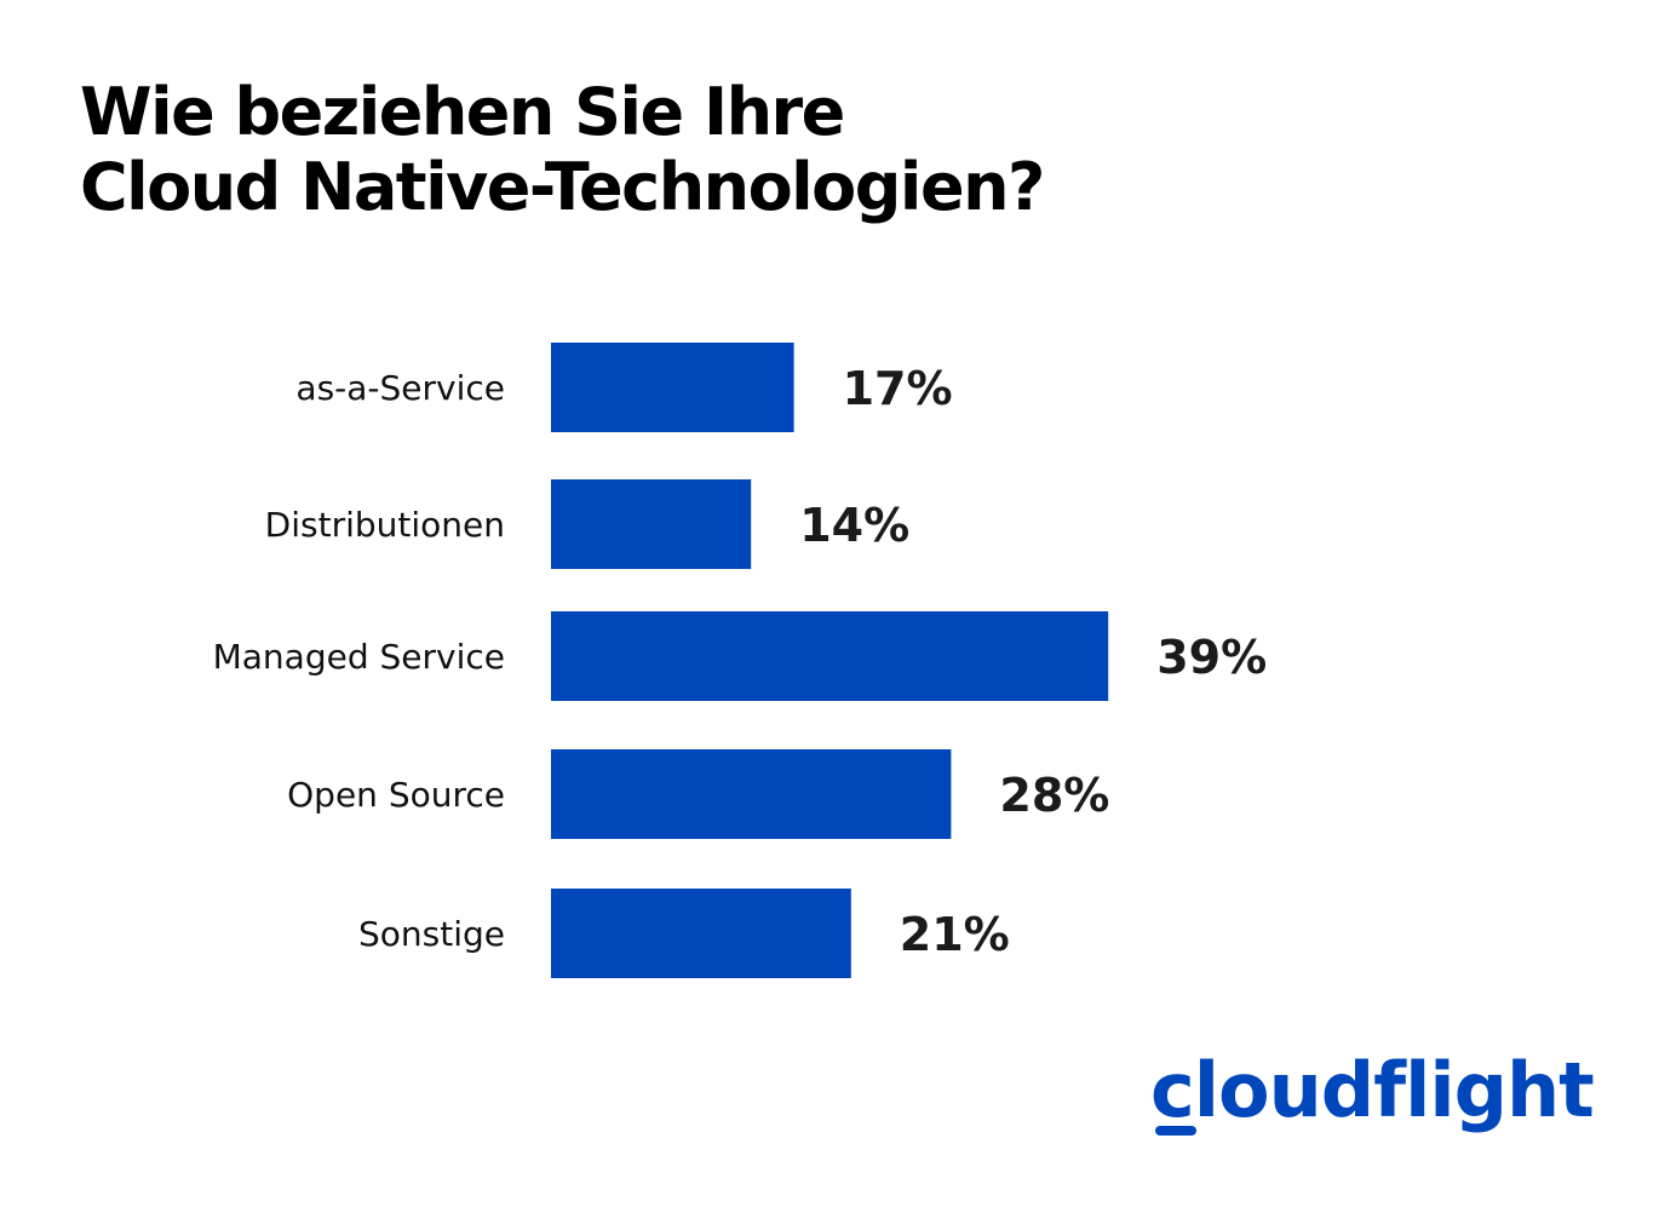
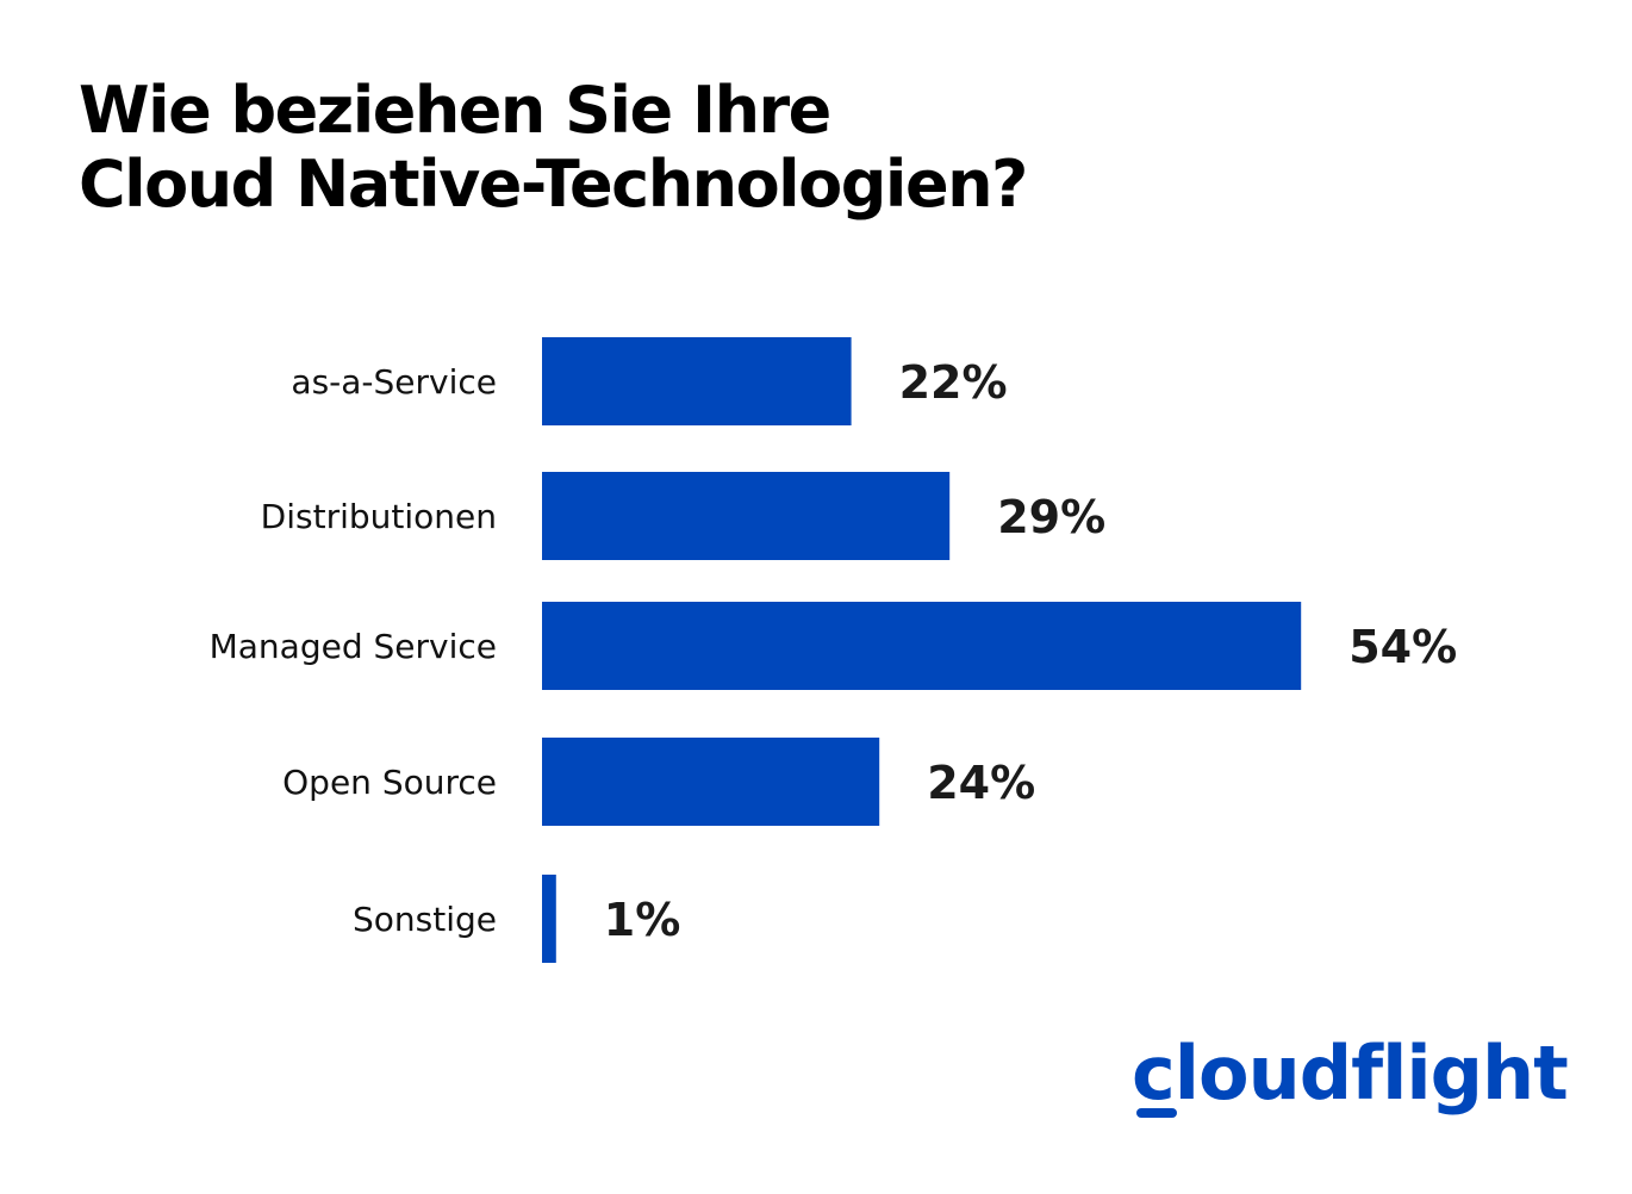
as-a-Service: 17% -> 22%
Distributionen: 14% -> 29%
Managed Service: 39% -> 54%
Open Source: 28% -> 24%
Sonstige: 21% -> 1%
